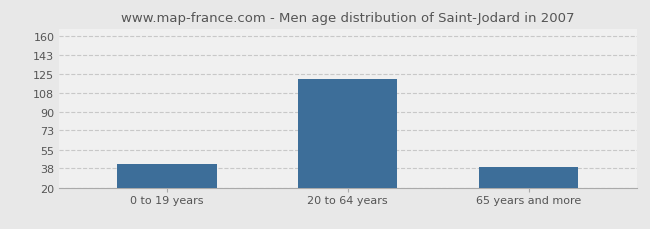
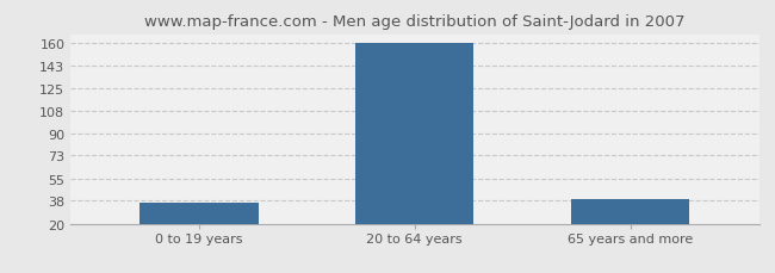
0 to 19 years: 42 -> 36
20 to 64 years: 121 -> 160
